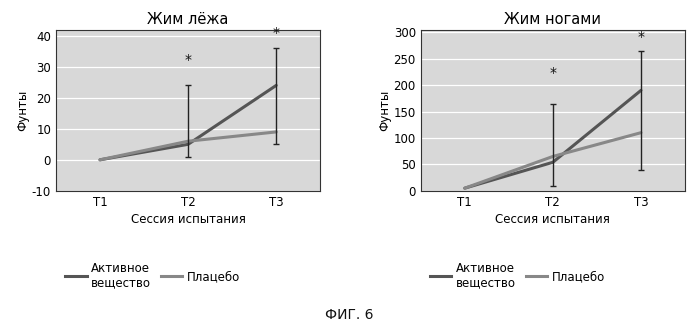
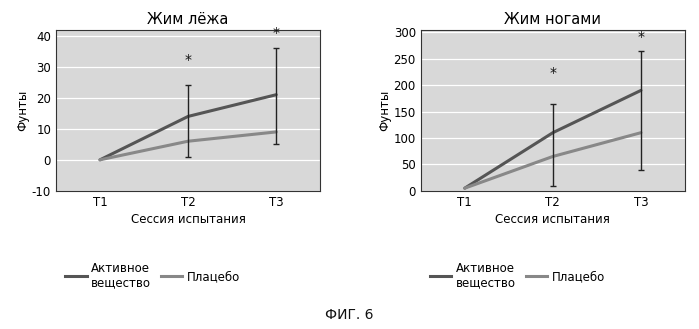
Жим лёжа/Активное вещество/Т2: 5 -> 14
Жим лёжа/Активное вещество/Т3: 24 -> 21
Жим ногами/Активное вещество/Т2: 54 -> 110
